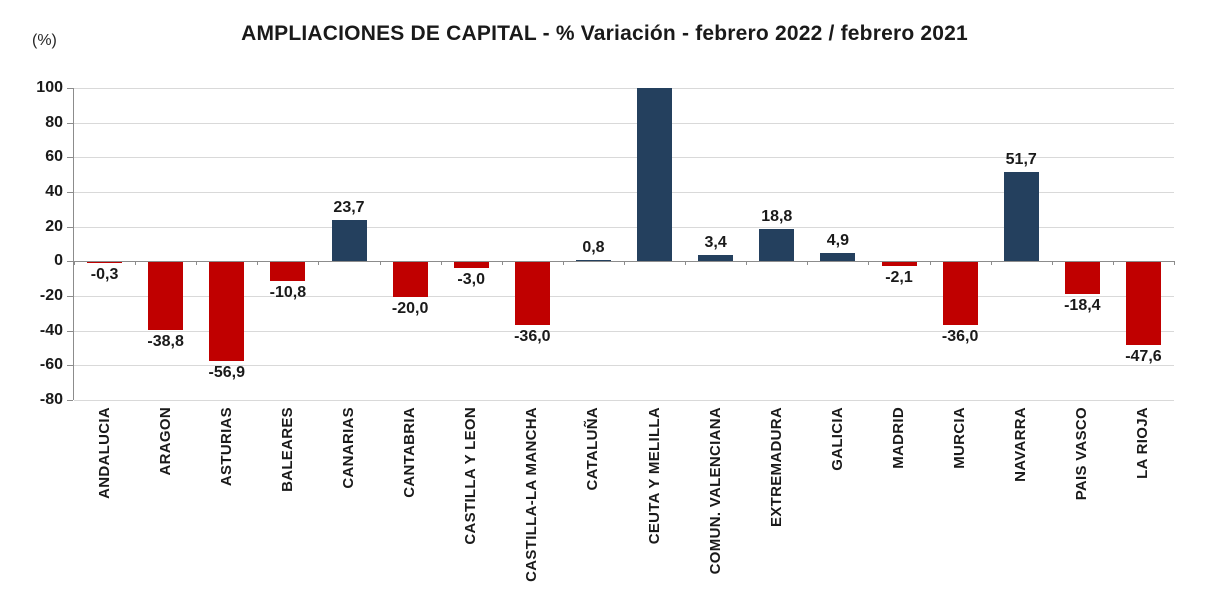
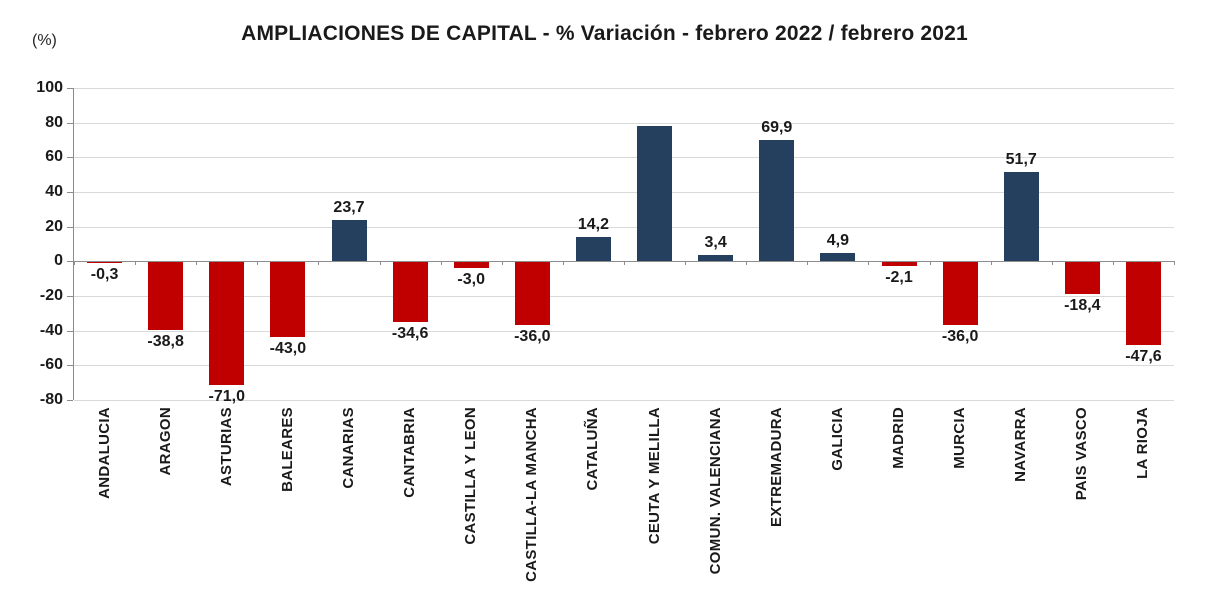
ASTURIAS: -56,9 -> -71,0
BALEARES: -10,8 -> -43,0
CANTABRIA: -20,0 -> -34,6
CATALUÑA: 0,8 -> 14,2
CEUTA Y MELILLA: 100 -> 78
EXTREMADURA: 18,8 -> 69,9
